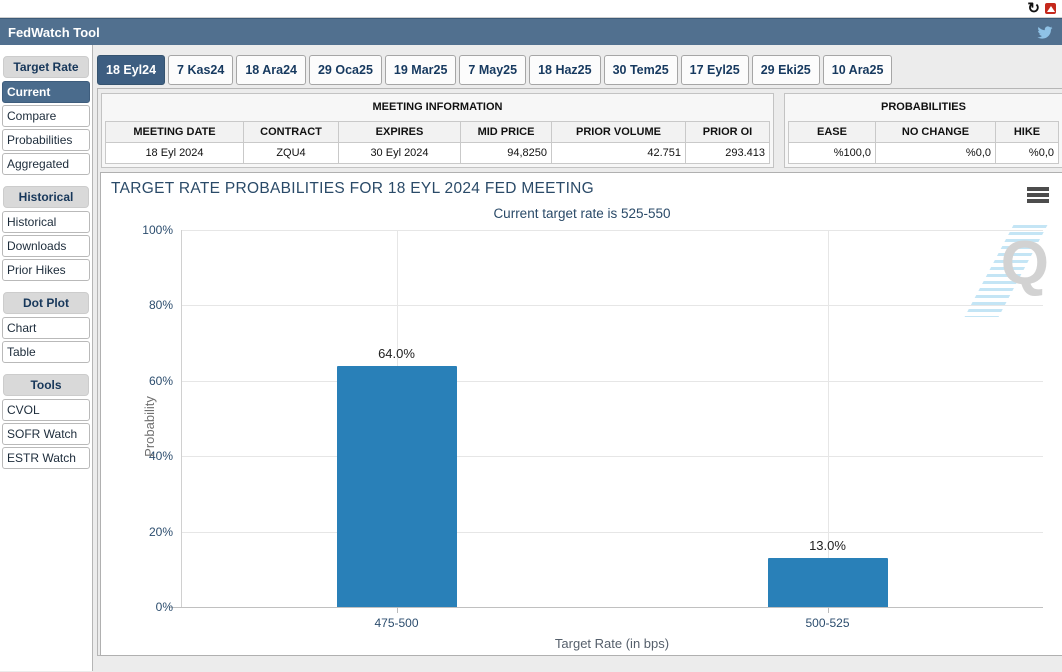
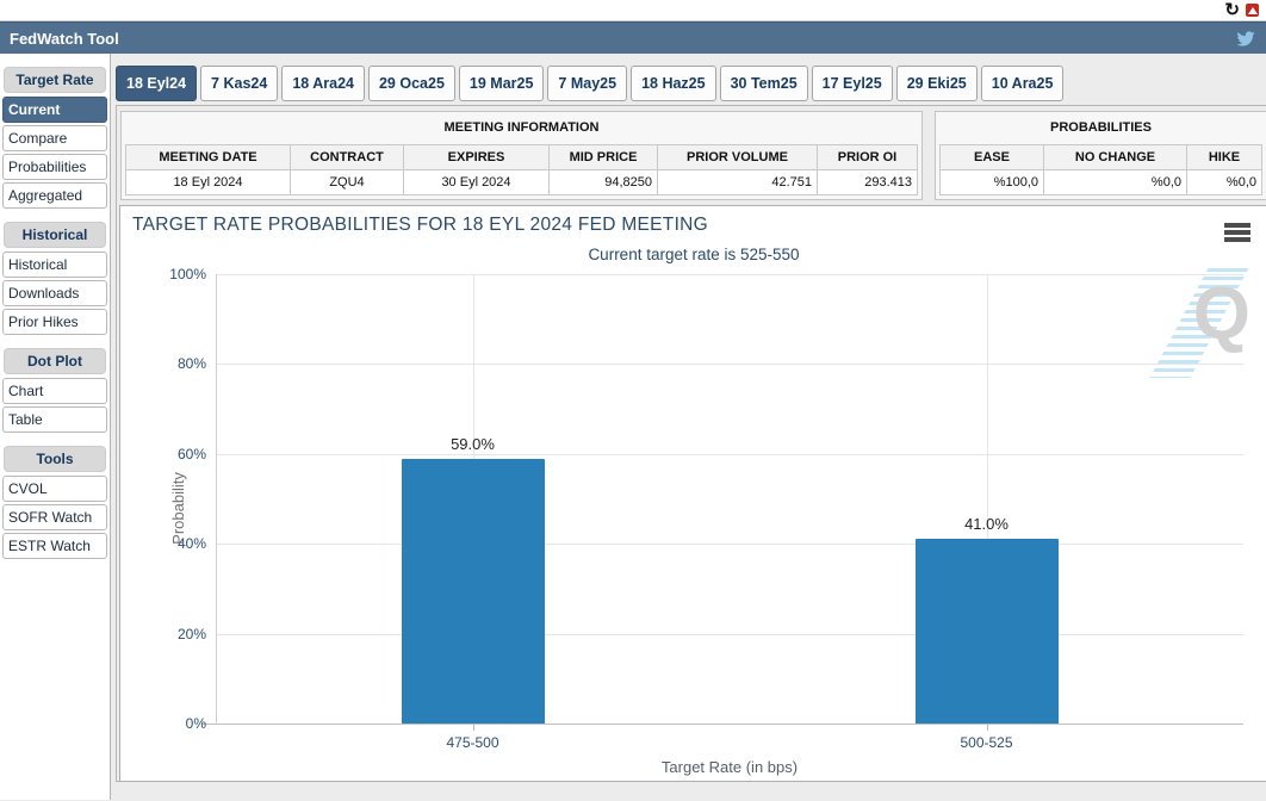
475-500: 64.0% -> 59.0%
500-525: 13.0% -> 41.0%
